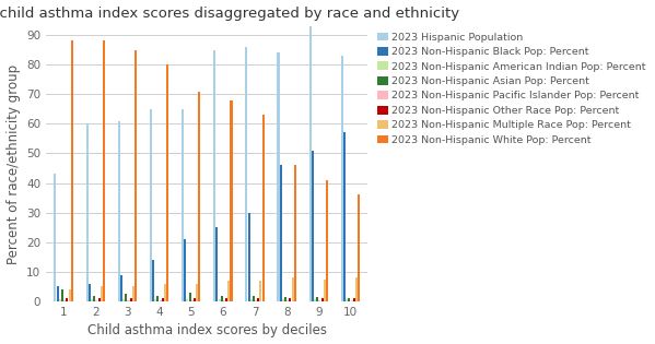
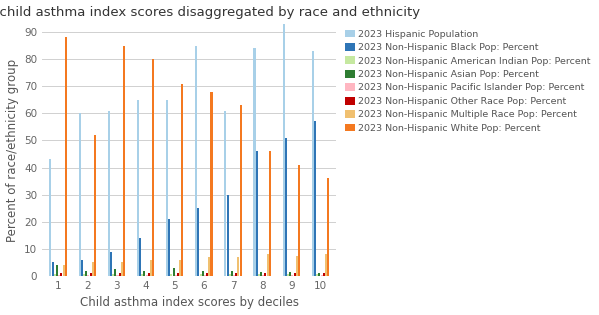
2023 Non-Hispanic White Pop: Percent/2: 88 -> 52
2023 Hispanic Population/7: 86 -> 61
